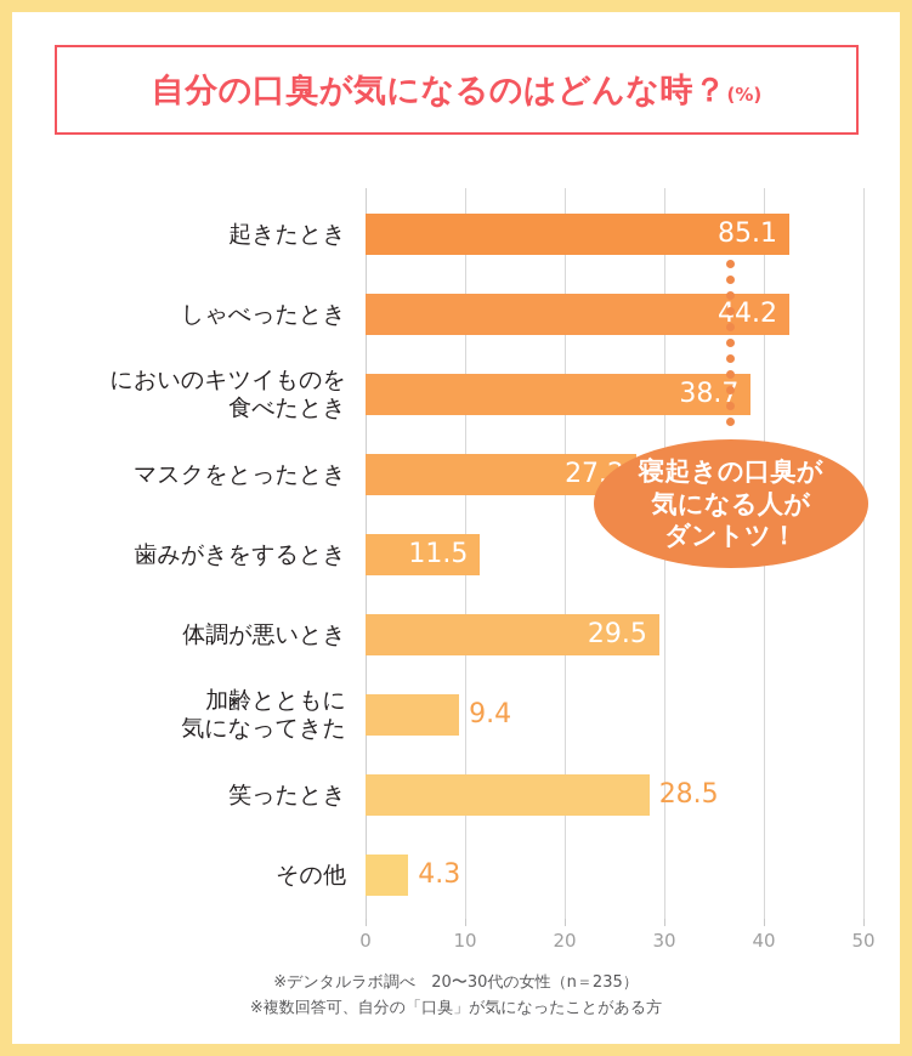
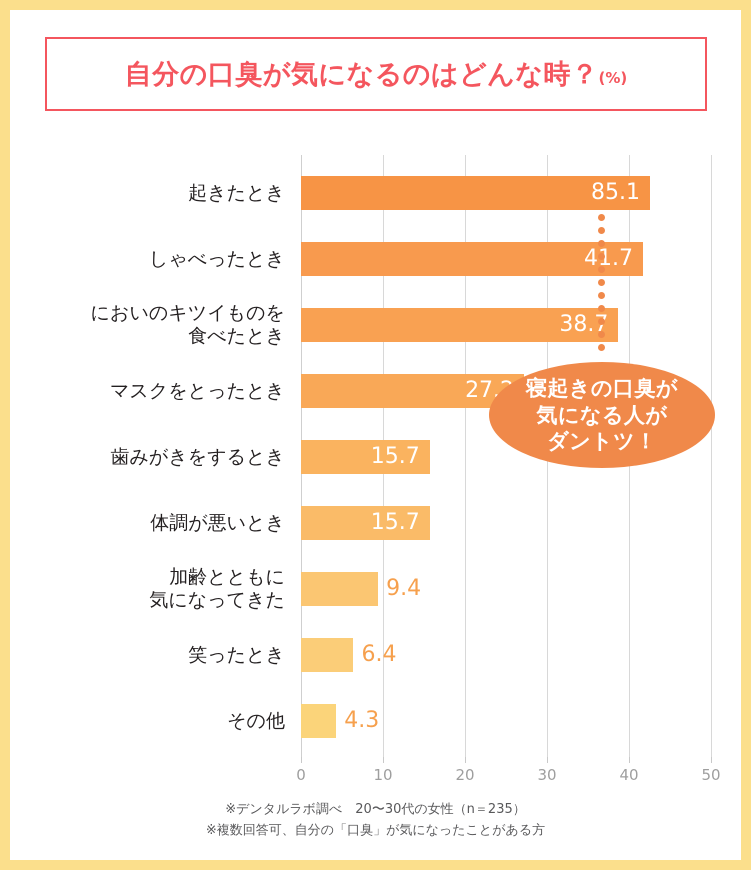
しゃべったとき: 44.2 -> 41.7
歯みがきをするとき: 11.5 -> 15.7
体調が悪いとき: 29.5 -> 15.7
笑ったとき: 28.5 -> 6.4
